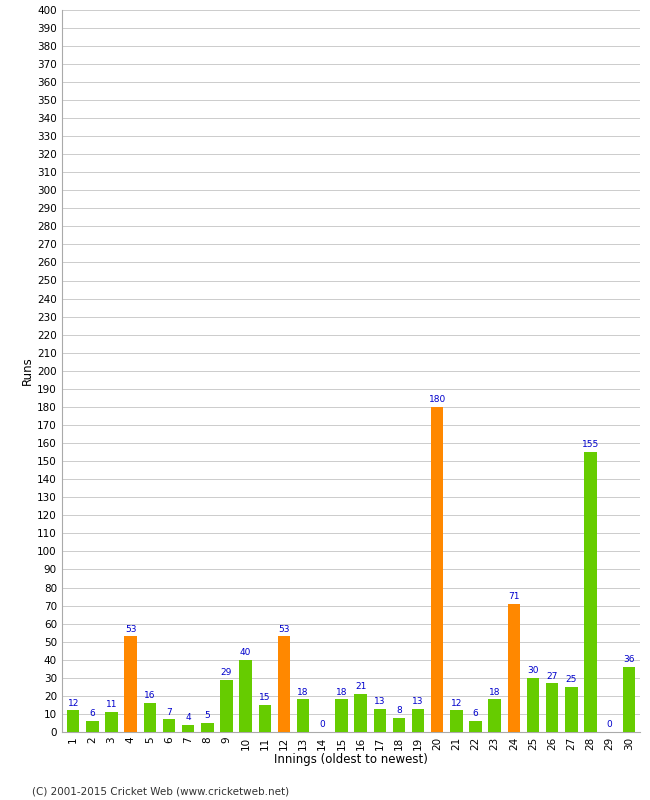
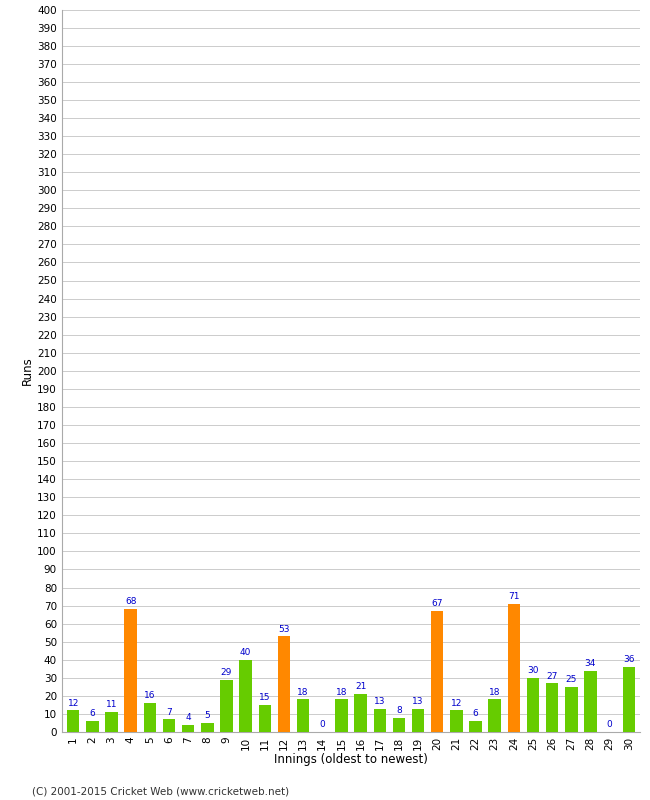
4: 53 -> 68
20: 180 -> 67
28: 155 -> 34
